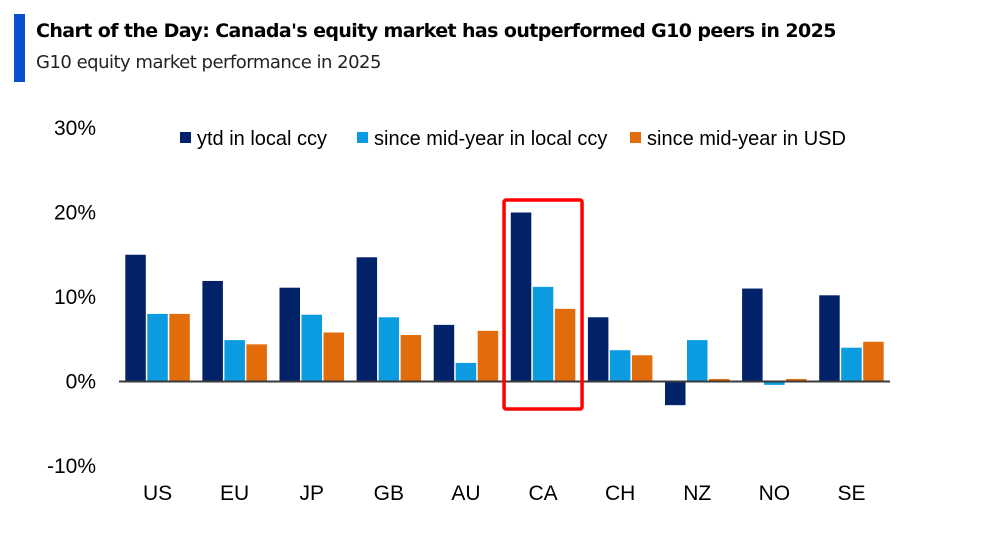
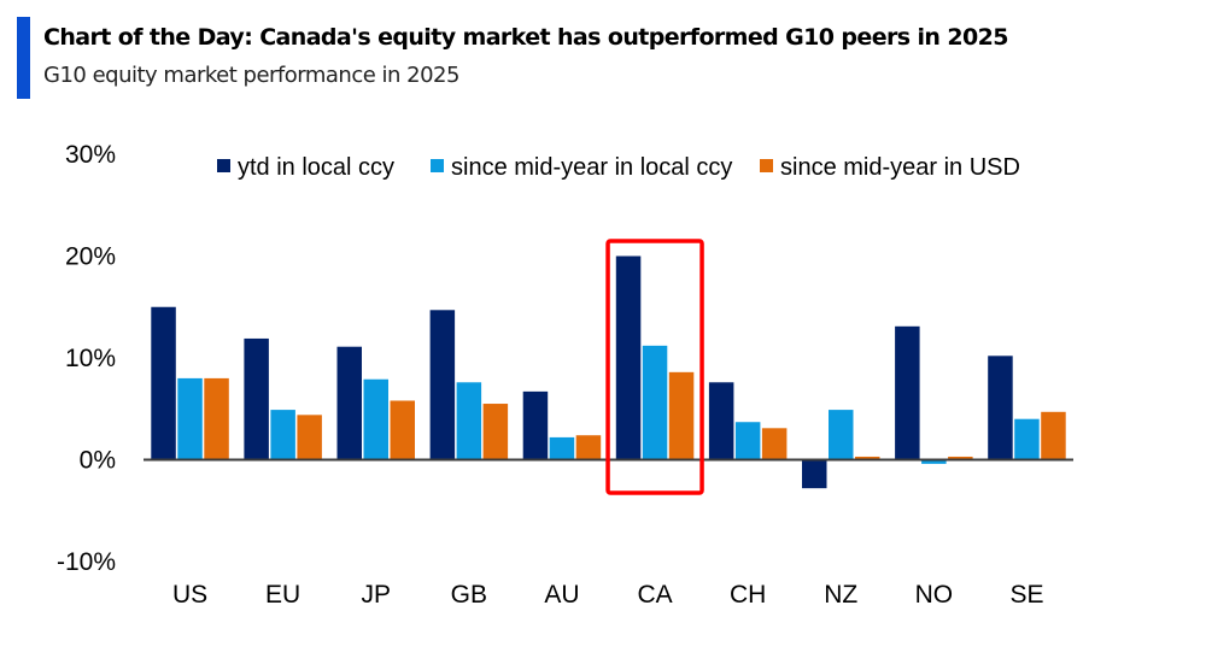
since mid-year in USD/AU: 6% -> 2%
ytd in local ccy/NO: 11% -> 13%
